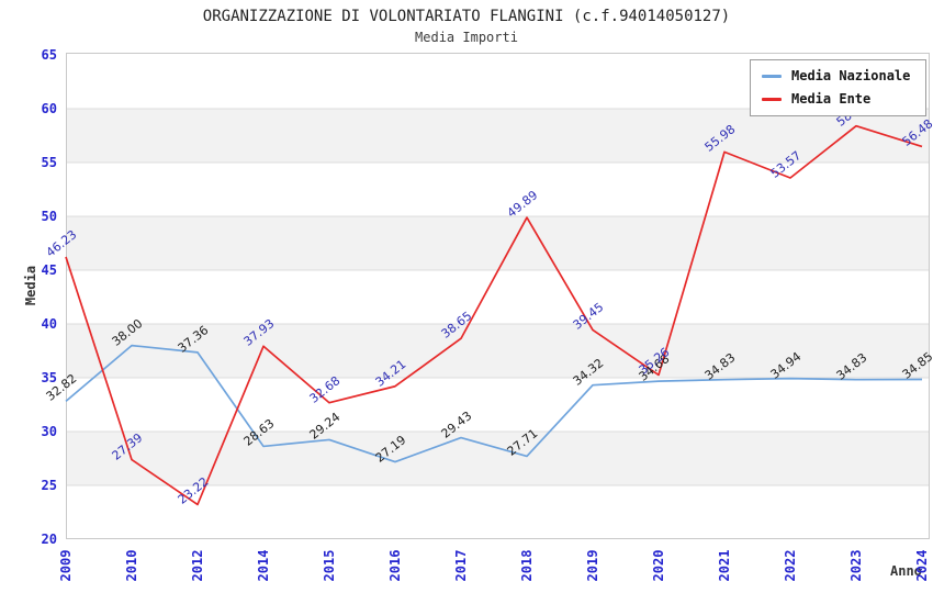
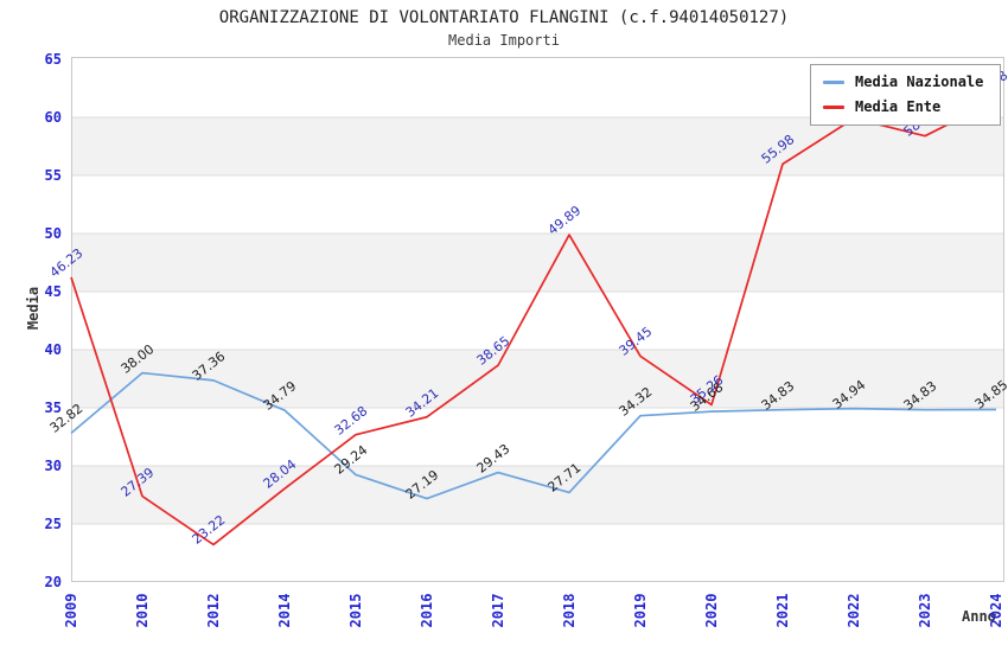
Media Nazionale/2014: 28.63 -> 34.79
Media Ente/2014: 37.93 -> 28.04
Media Ente/2022: 53.57 -> 59.90
Media Ente/2024: 56.48 -> 61.48
